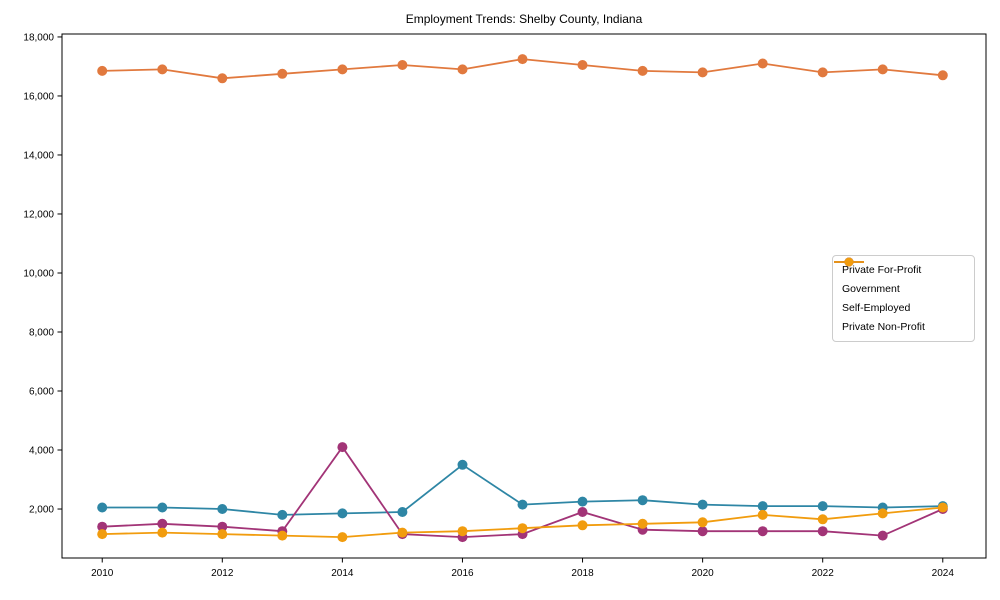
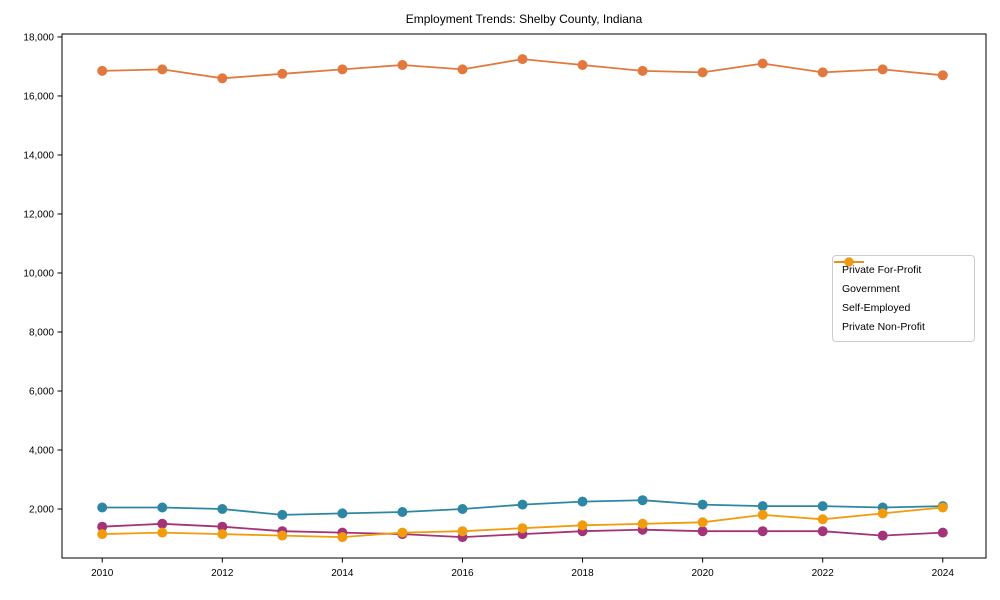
Self-Employed/2014: 4100 -> 1200
Government/2016: 3500 -> 2000
Self-Employed/2018: 1900 -> 1200
Self-Employed/2024: 2000 -> 1200
